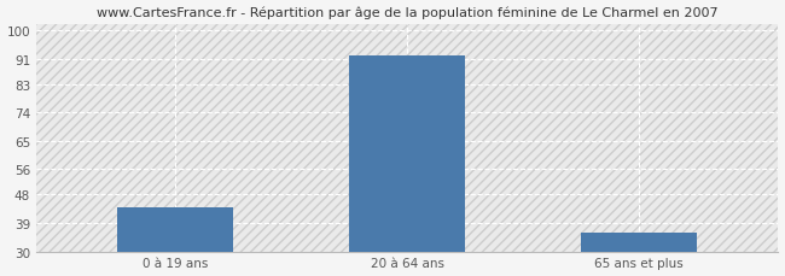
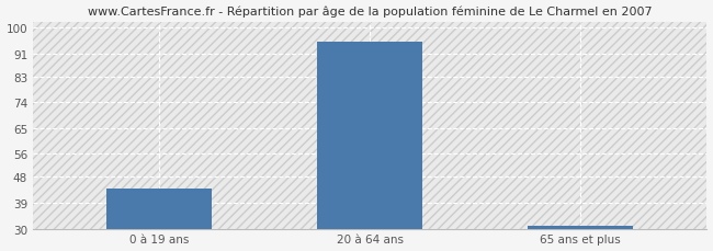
20 à 64 ans: 92 -> 95
65 ans et plus: 36 -> 31
